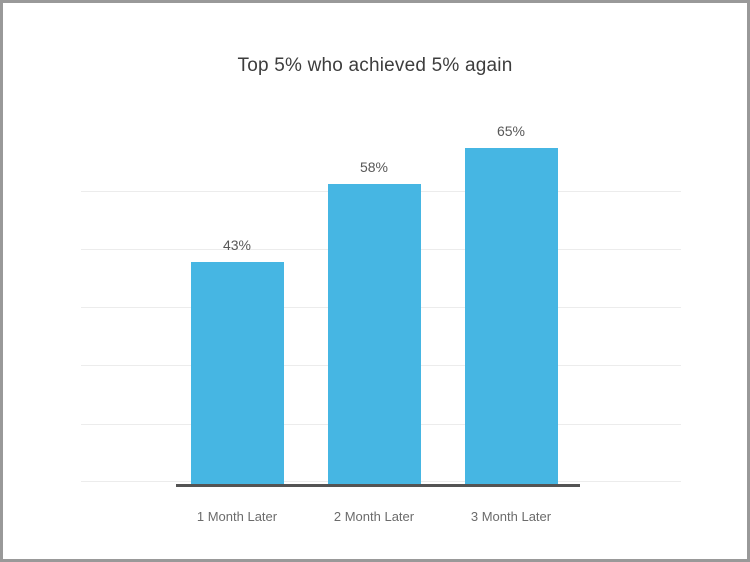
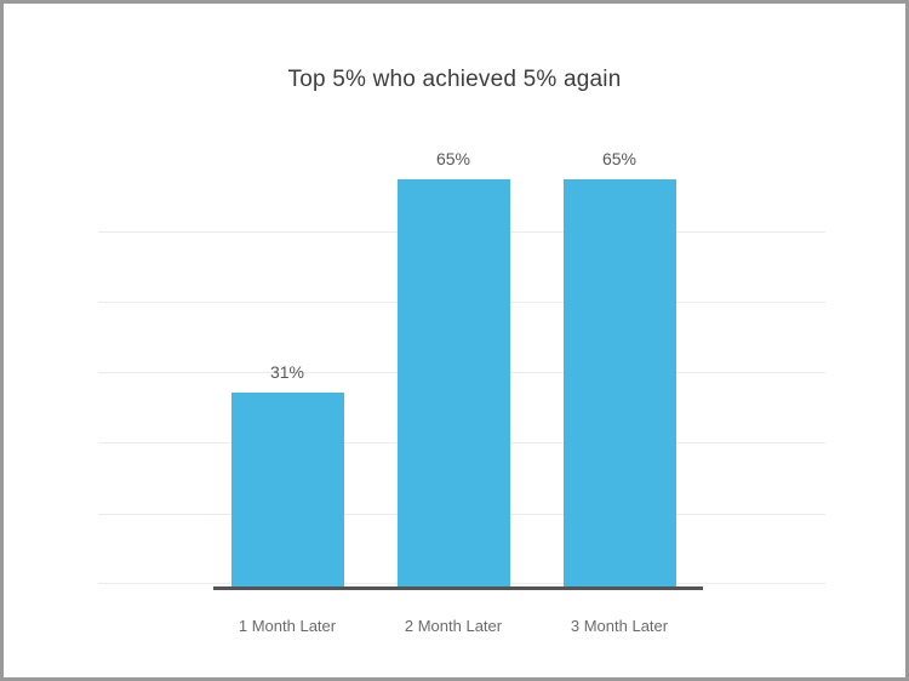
1 Month Later: 43% -> 31%
2 Month Later: 58% -> 65%
